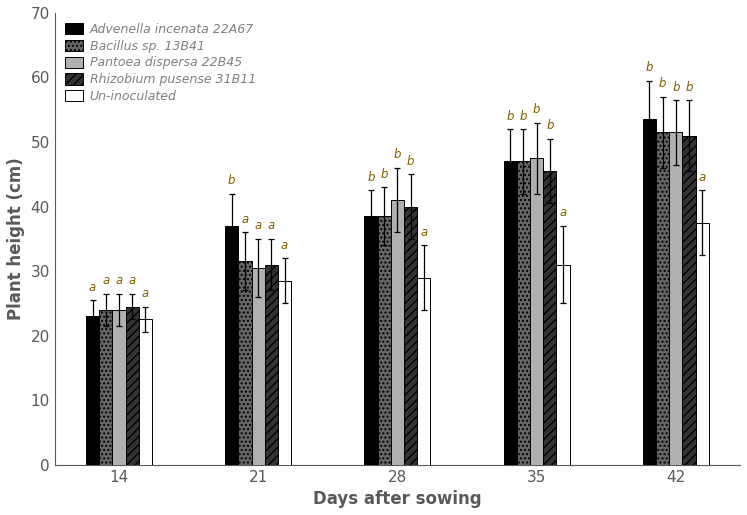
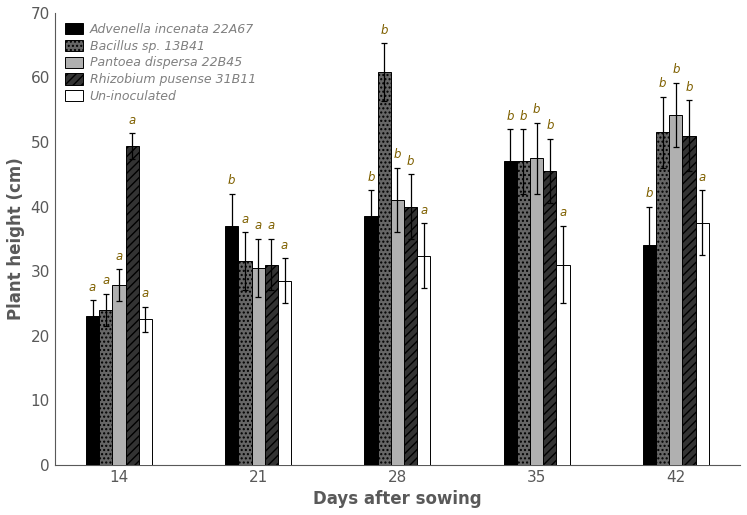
Pantoea dispersa 22B45/14: 24.0 -> 27.8
Rhizobium pusense 31B11/14: 24.5 -> 49.4
Bacillus sp. 13B41/28: 38.5 -> 60.8
Un-inoculated/28: 29.0 -> 32.4
Advenella incenata 22A67/42: 53.5 -> 34.0
Pantoea dispersa 22B45/42: 51.5 -> 54.2
